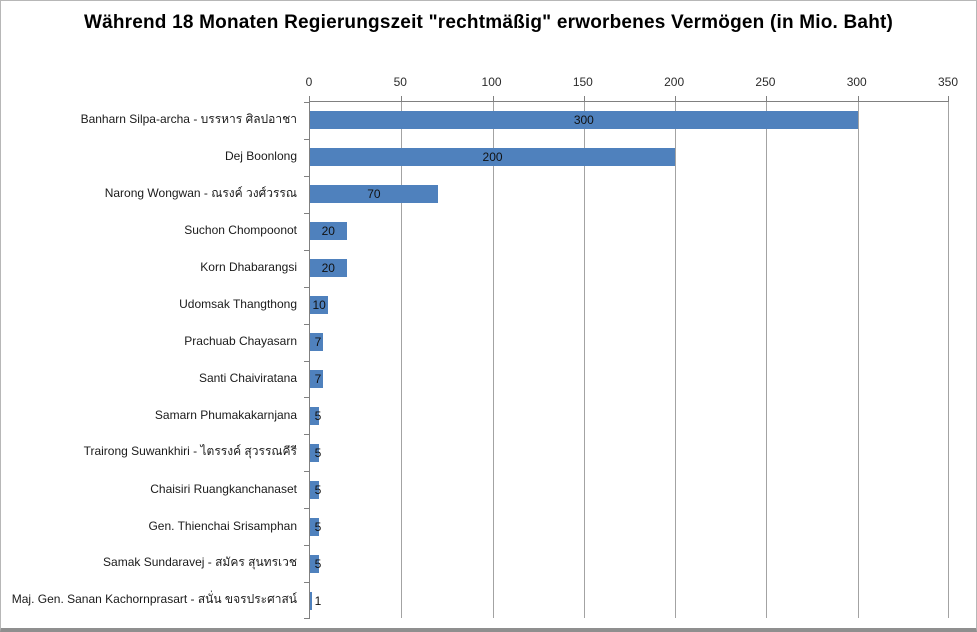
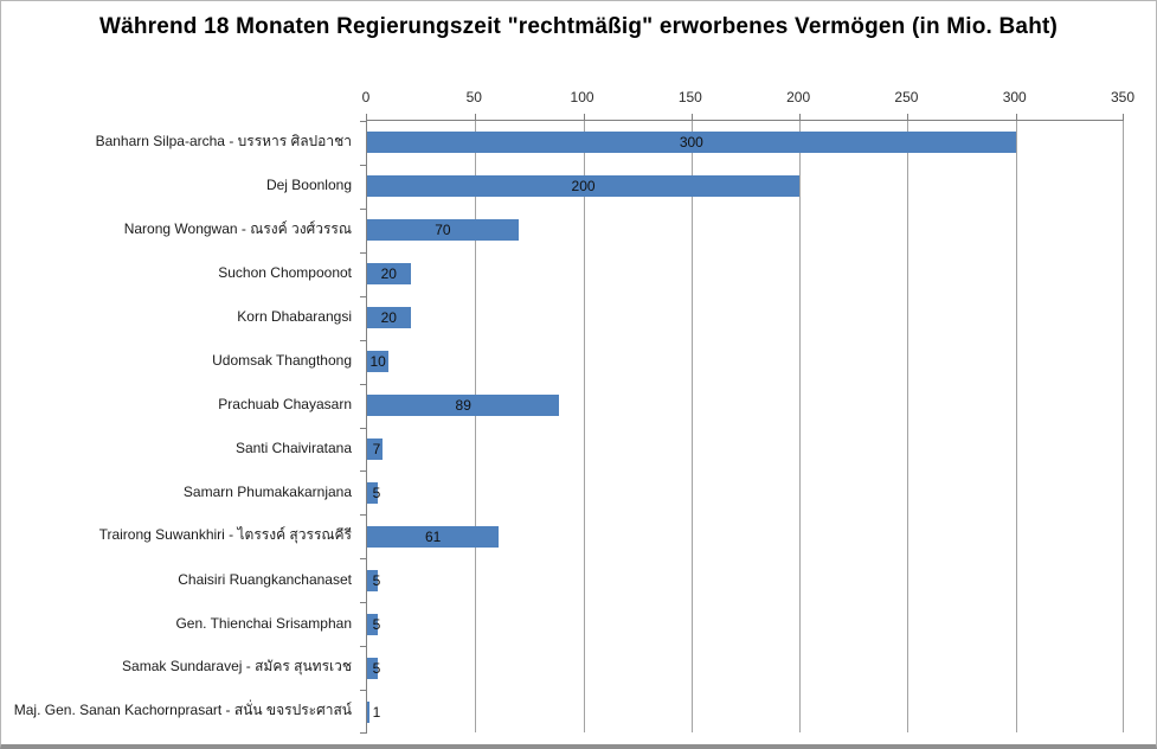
Prachuab Chayasarn: 7 -> 89
Trairong Suwankhiri - ไตรรงค์ สุวรรณคีรี: 5 -> 61
